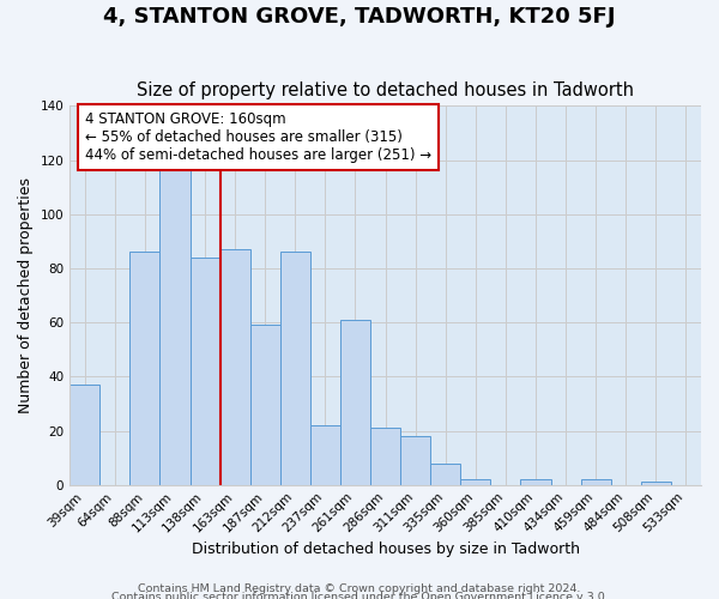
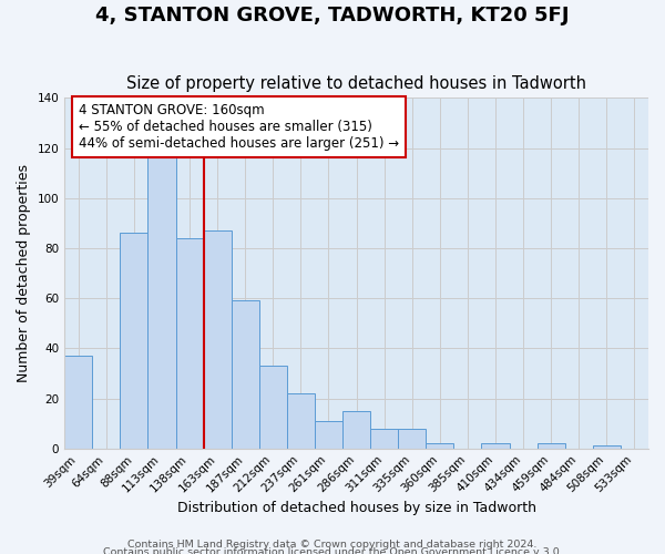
212sqm: 86 -> 33
261sqm: 61 -> 11
286sqm: 21 -> 15
311sqm: 18 -> 8
